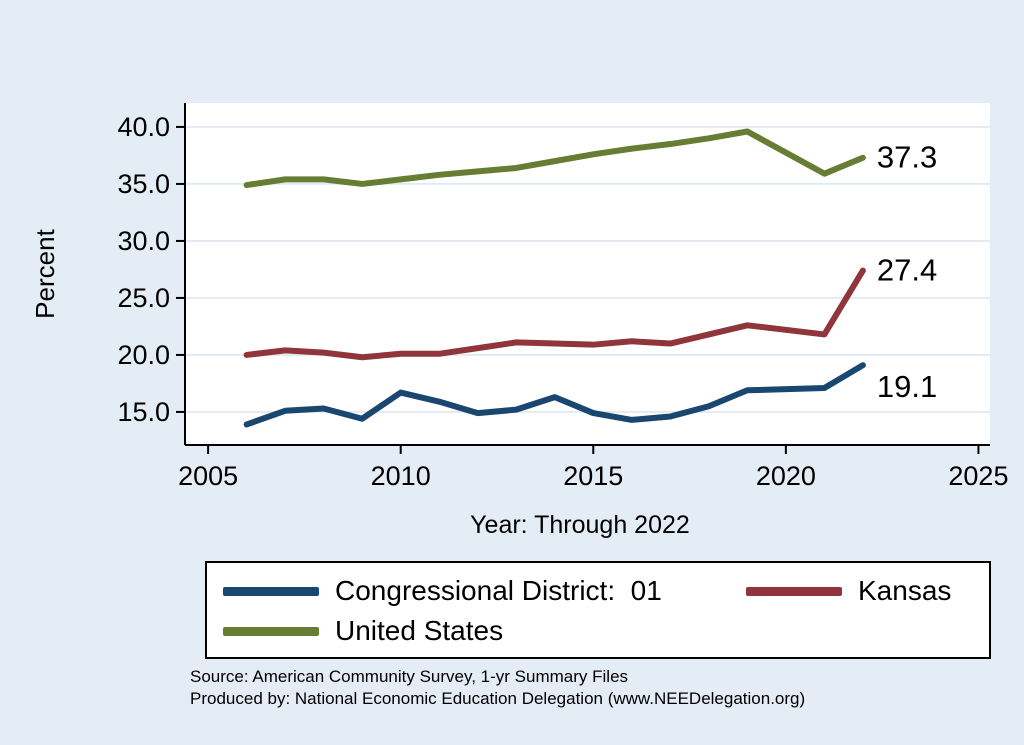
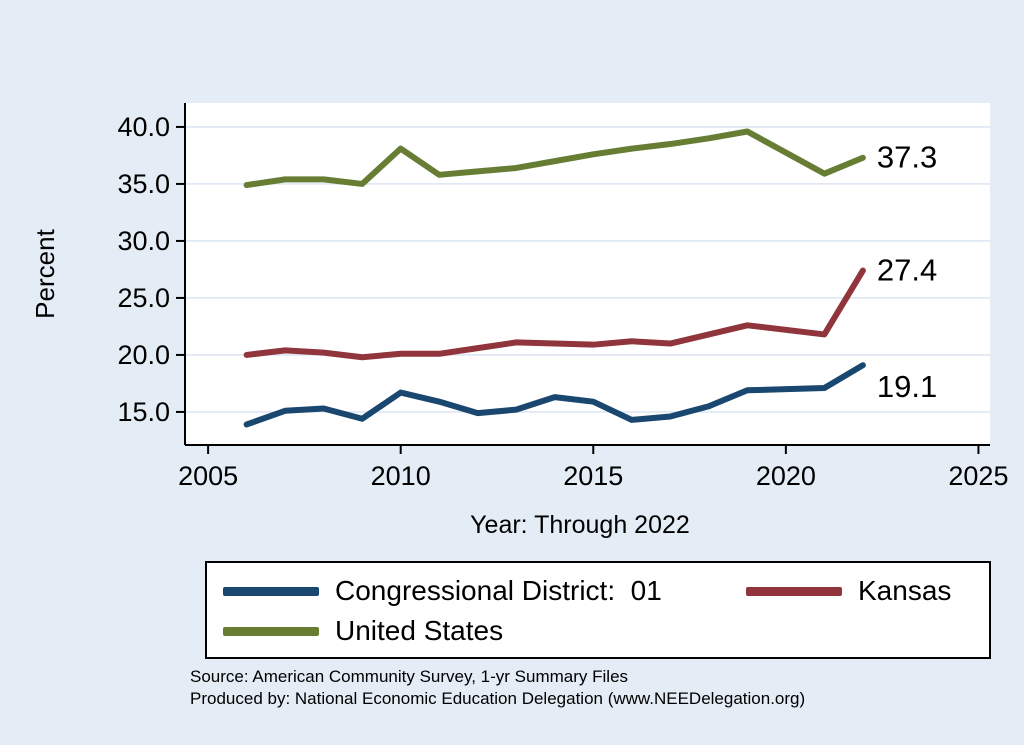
United States/2010: 35.4 -> 38.1
Congressional District: 01/2015: 14.9 -> 15.9
